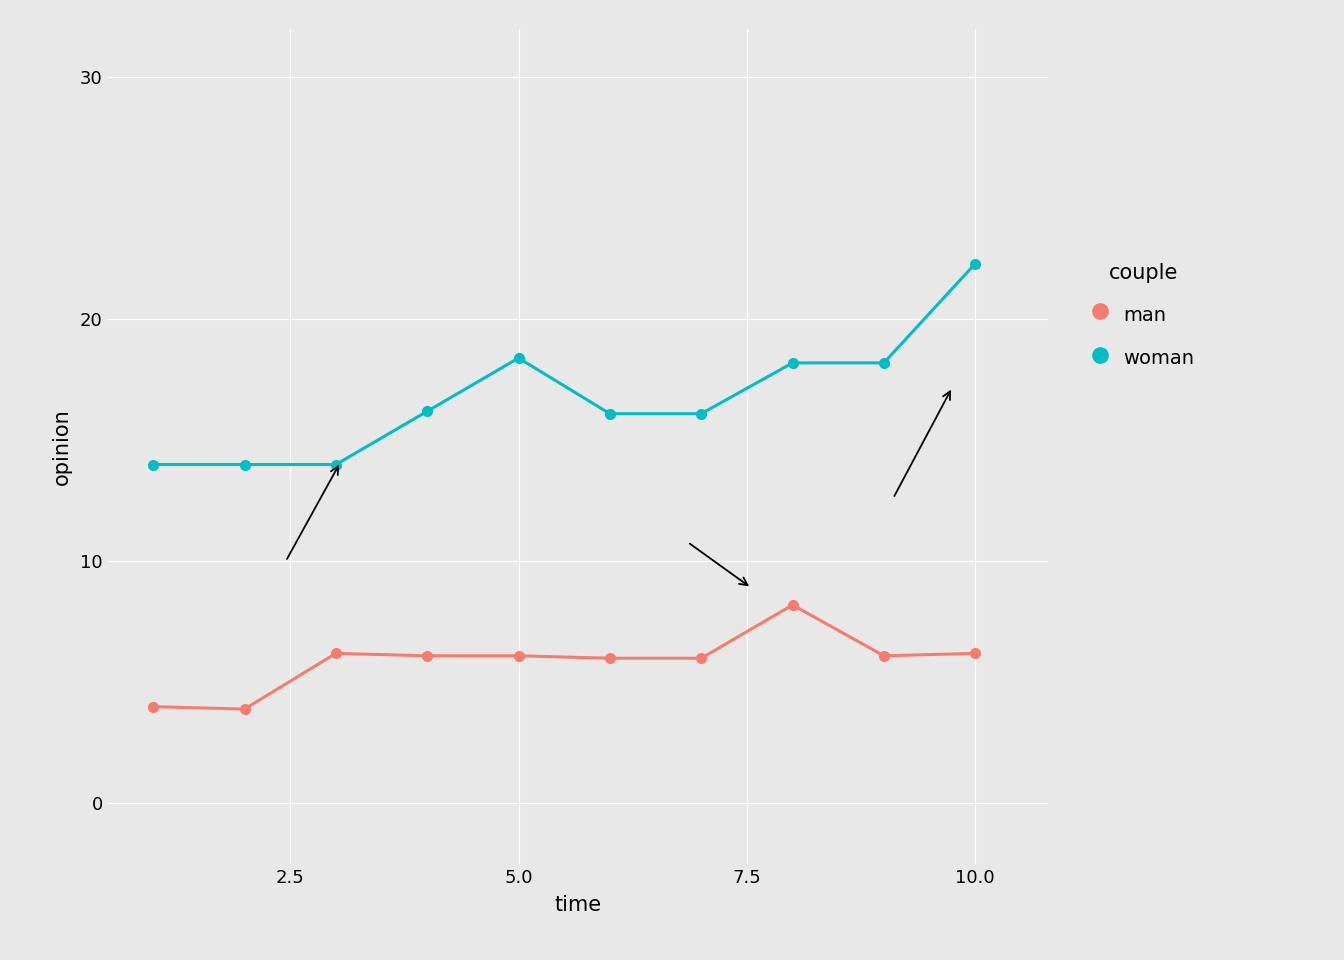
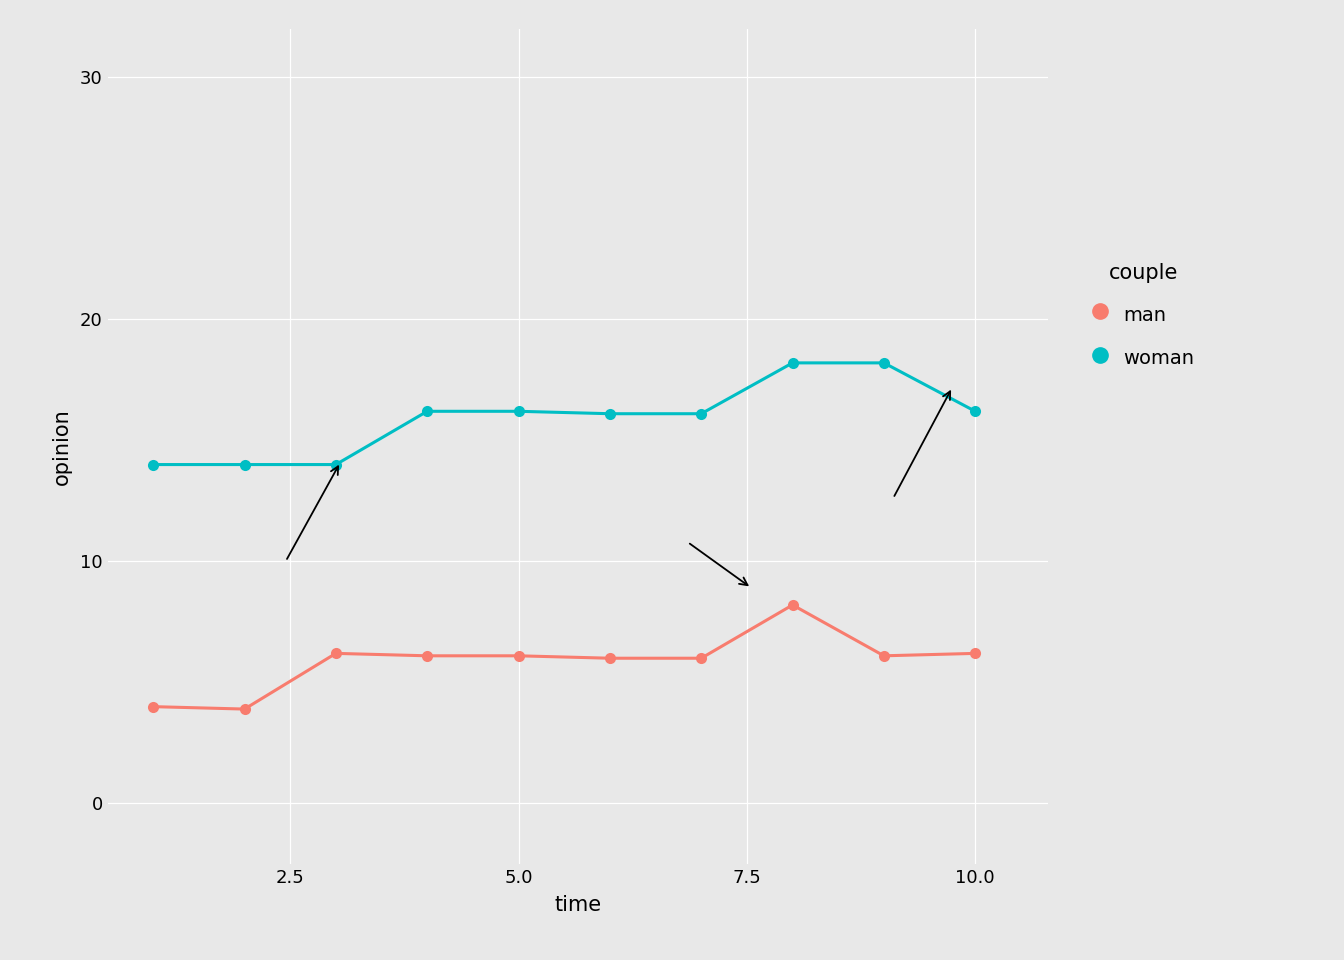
woman/5.0: 18.4 -> 16.2
woman/10.0: 22.3 -> 16.2
